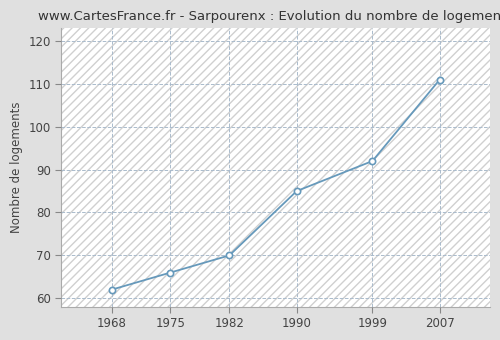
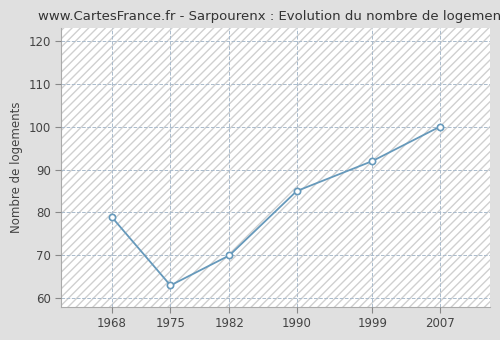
1968: 62 -> 79
1975: 66 -> 63
2007: 111 -> 100
